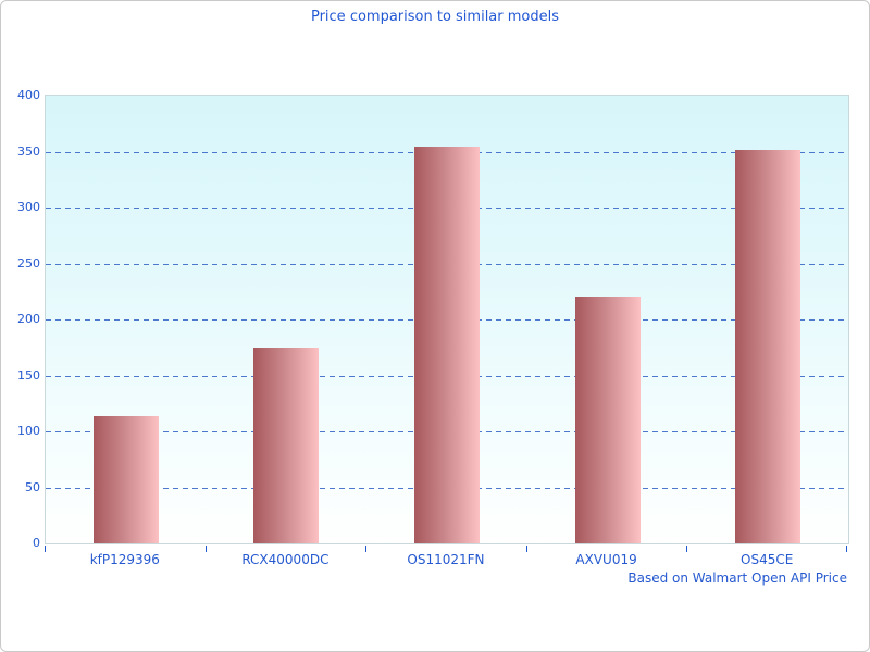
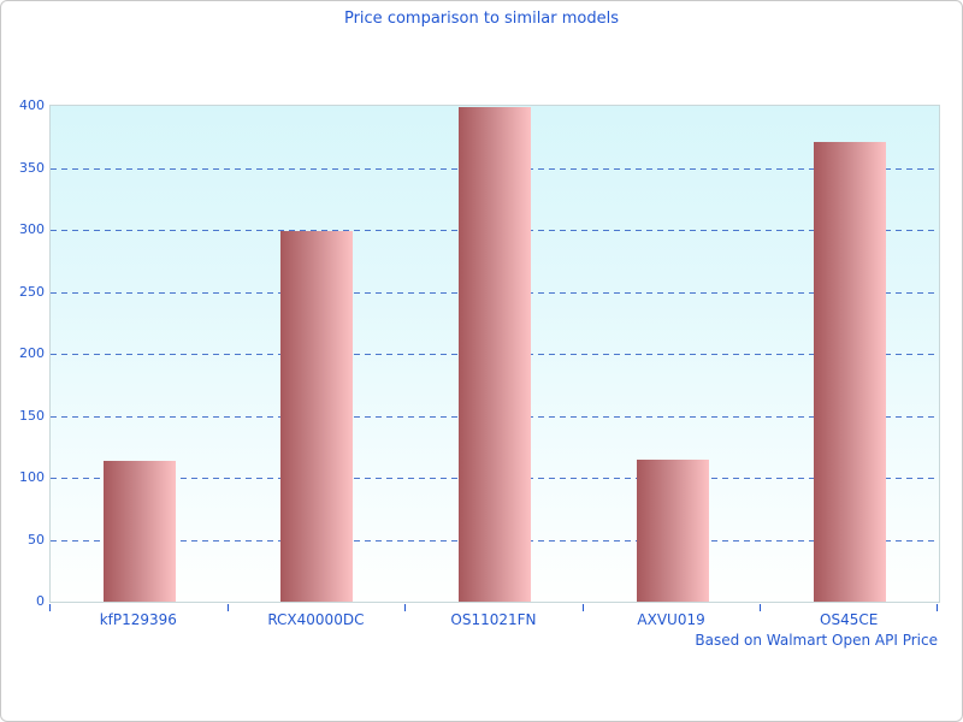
RCX40000DC: 175 -> 299
OS11021FN: 354 -> 399
AXVU019: 220 -> 115
OS45CE: 351 -> 371
